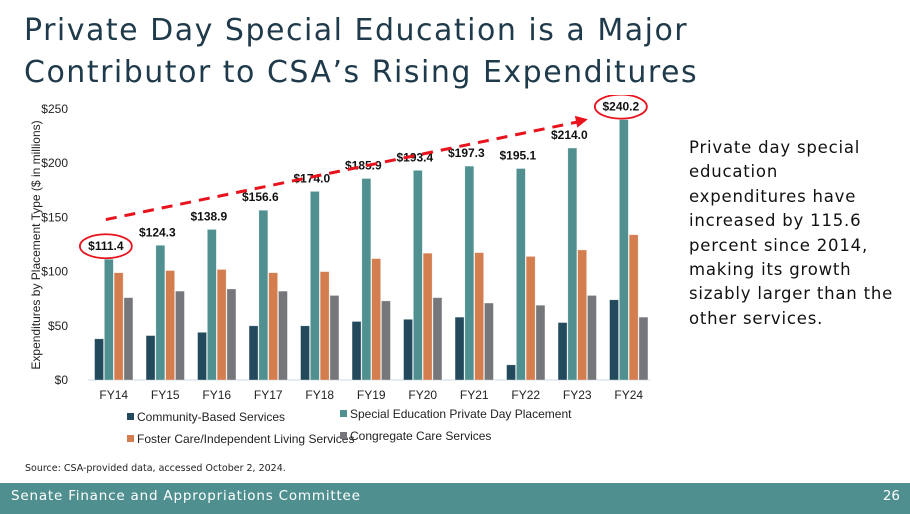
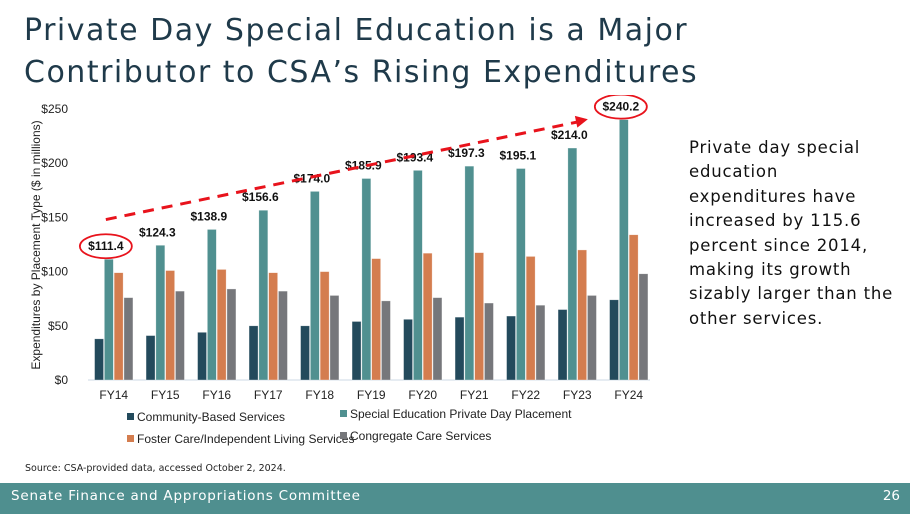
Community-Based Services/FY22: $14 -> $59
Community-Based Services/FY23: $53 -> $65
Congregate Care Services/FY24: $58 -> $98
